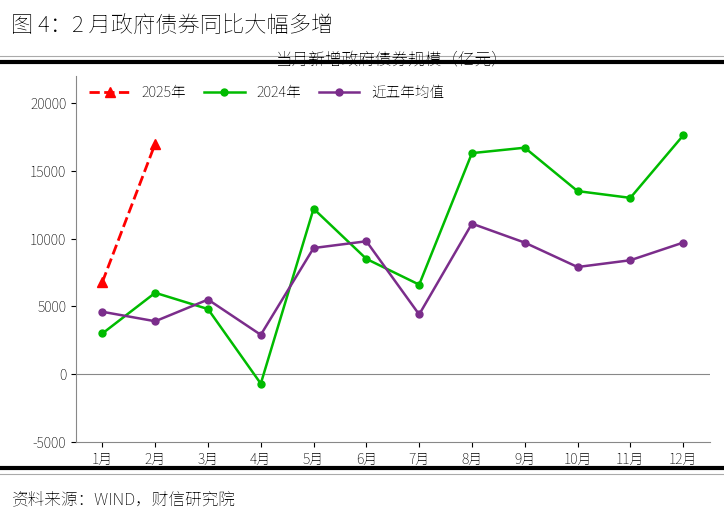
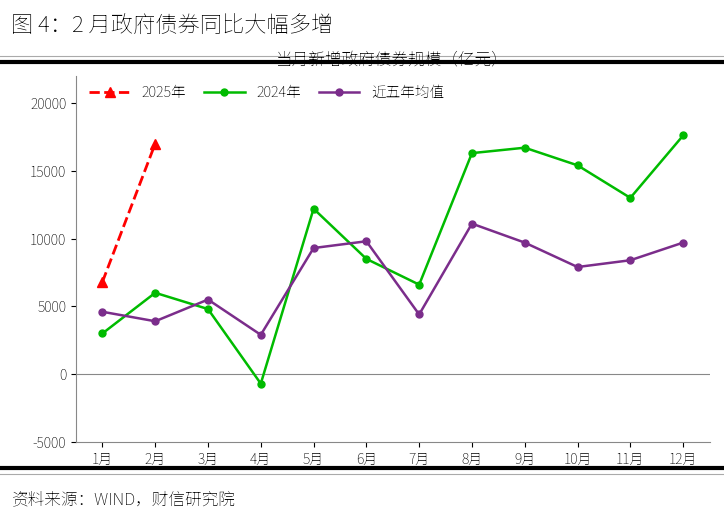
2024年/10月: 13500 -> 15400
